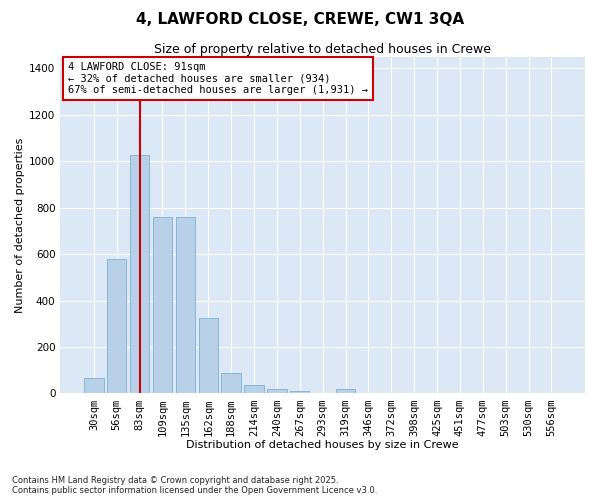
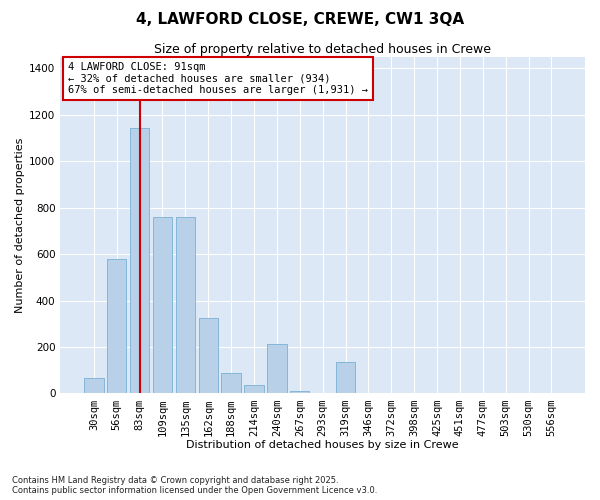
83sqm: 1025 -> 1145
240sqm: 20 -> 215
319sqm: 18 -> 135
